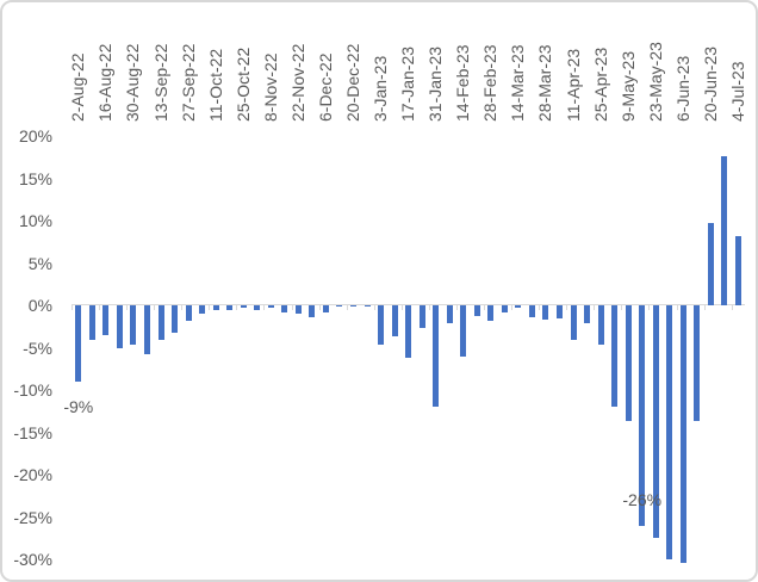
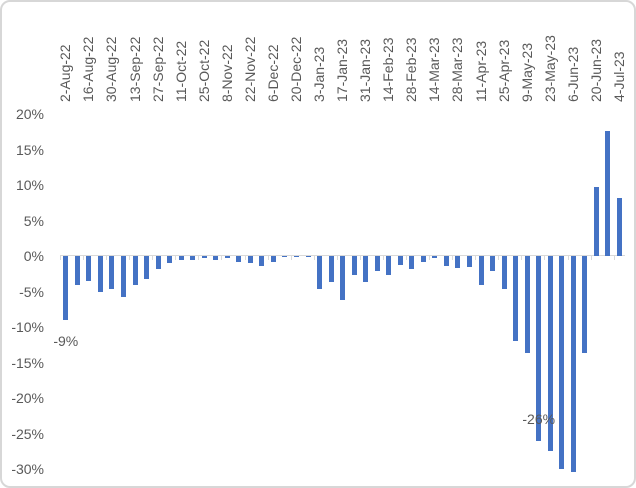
31-Jan-23: -12% -> -4%
14-Feb-23: -6% -> -3%
